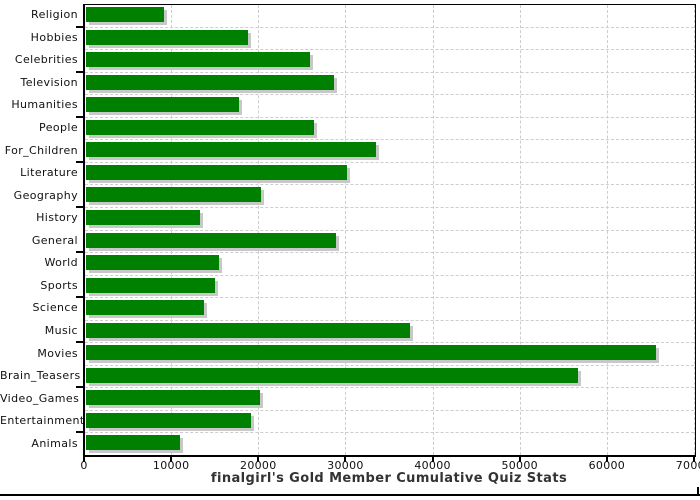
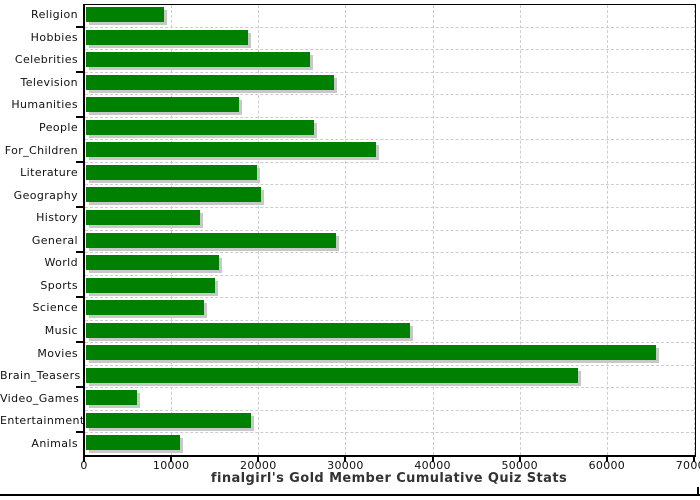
Literature: 30000 -> 20000
Video_Games: 20000 -> 6000
